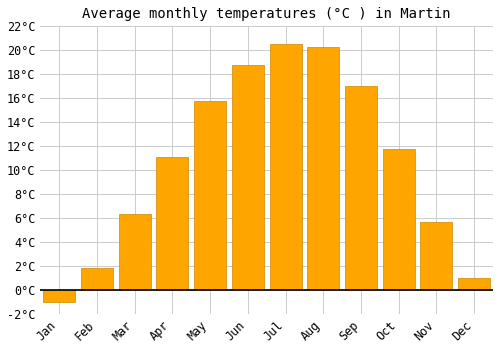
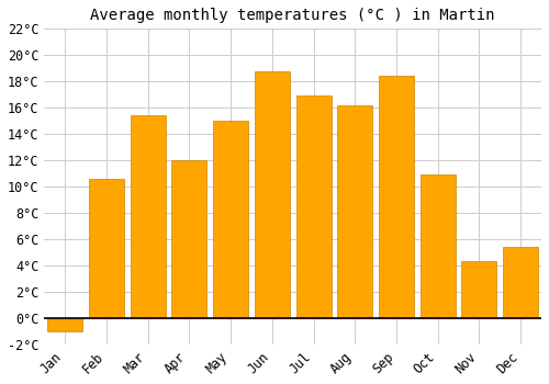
Feb: 1.8°C -> 10.6°C
Mar: 6.3°C -> 15.4°C
Apr: 11.1°C -> 12.0°C
May: 15.8°C -> 15.0°C
Jul: 20.5°C -> 16.9°C
Aug: 20.3°C -> 16.2°C
Sep: 17.0°C -> 18.4°C
Oct: 11.8°C -> 10.9°C
Nov: 5.7°C -> 4.3°C
Dec: 1.0°C -> 5.4°C
